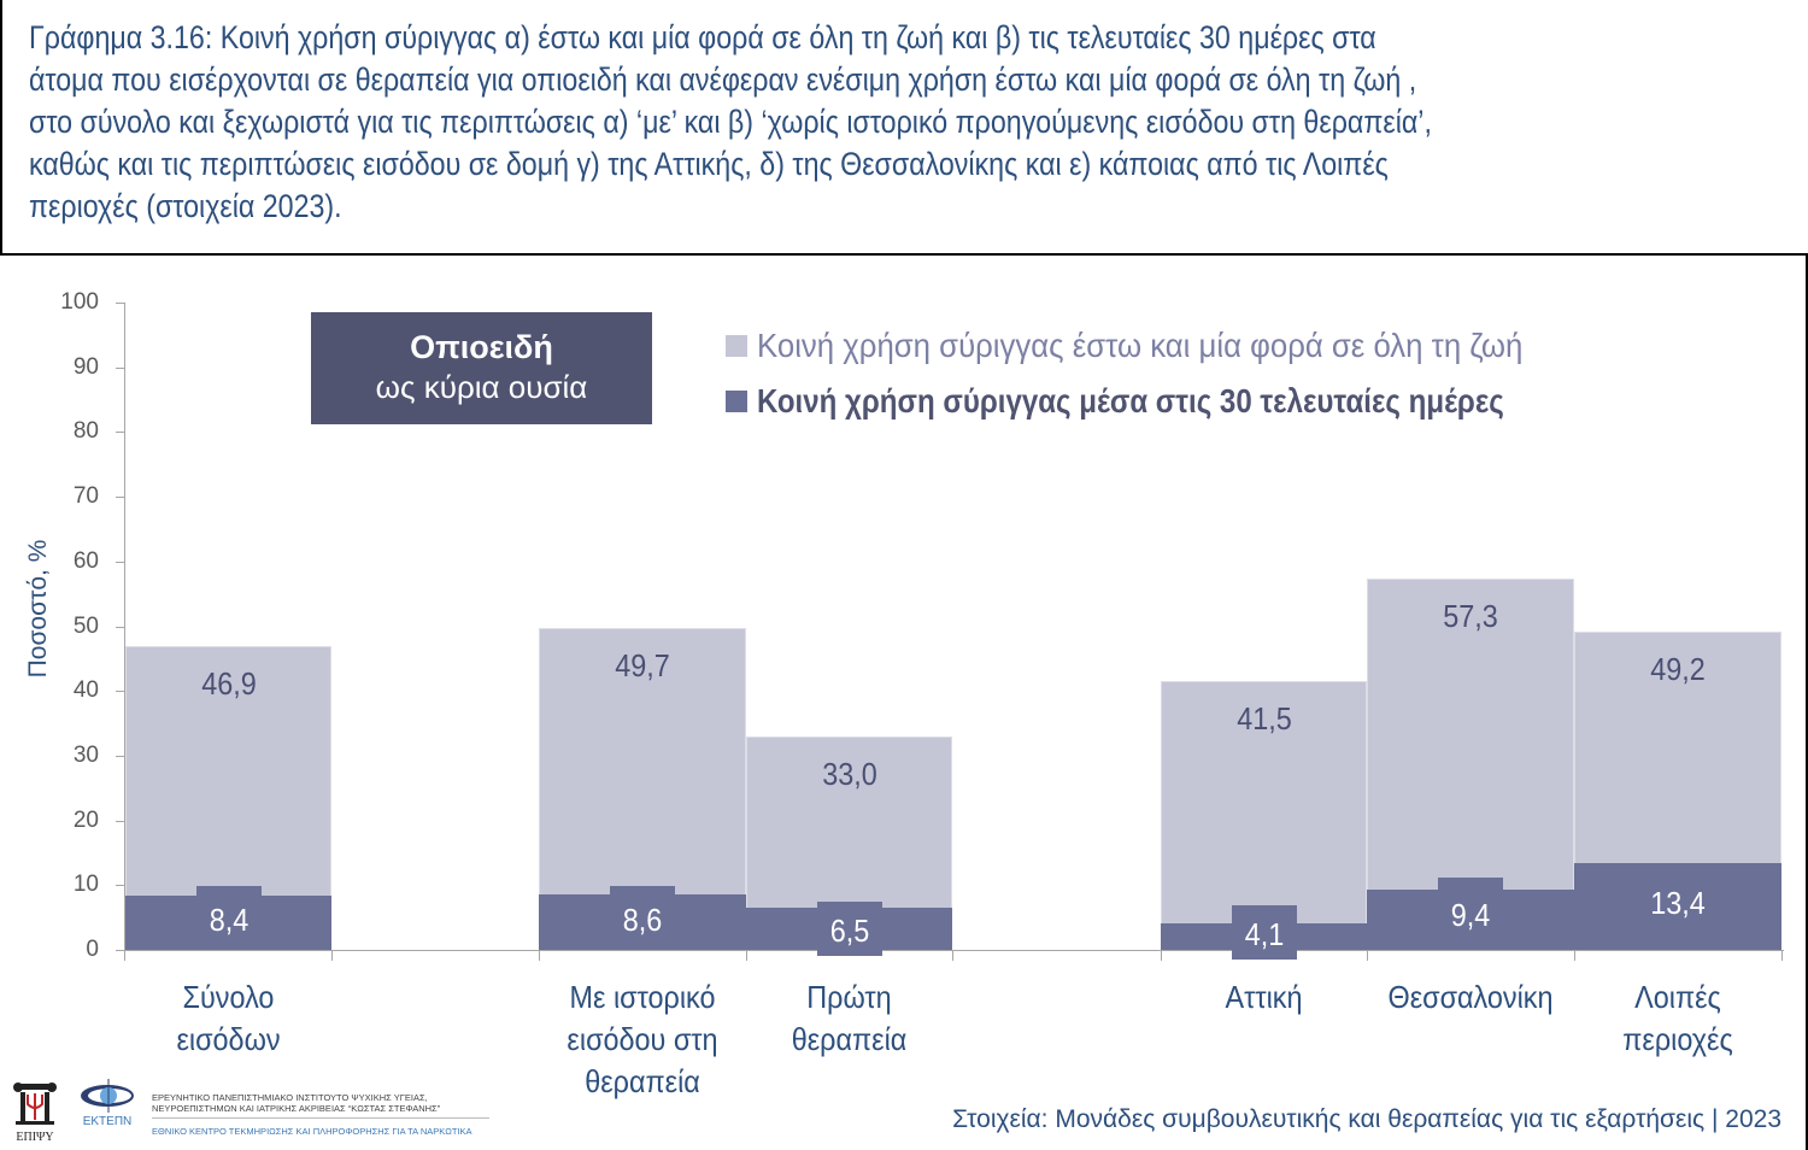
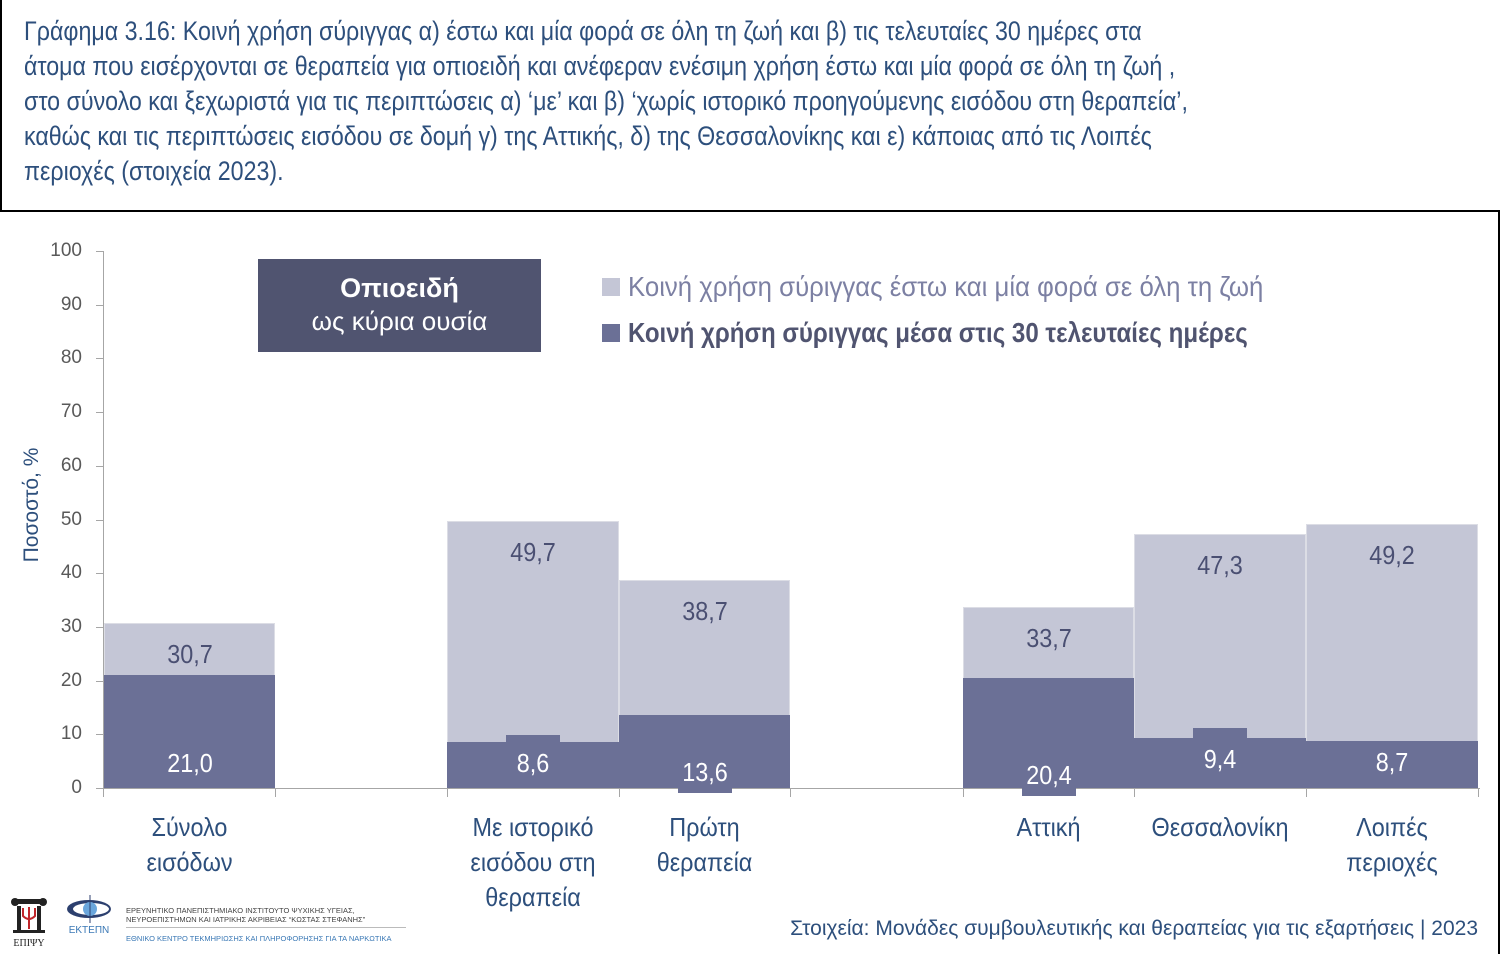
Κοινή χρήση σύριγγας έστω και μία φορά σε όλη τη ζωή/Σύνολο εισόδων: 46,9 -> 30,7
Κοινή χρήση σύριγγας μέσα στις 30 τελευταίες ημέρες/Σύνολο εισόδων: 8,4 -> 21,0
Κοινή χρήση σύριγγας έστω και μία φορά σε όλη τη ζωή/Πρώτη θεραπεία: 33,0 -> 38,7
Κοινή χρήση σύριγγας μέσα στις 30 τελευταίες ημέρες/Πρώτη θεραπεία: 6,5 -> 13,6
Κοινή χρήση σύριγγας έστω και μία φορά σε όλη τη ζωή/Αττική: 41,5 -> 33,7
Κοινή χρήση σύριγγας μέσα στις 30 τελευταίες ημέρες/Αττική: 4,1 -> 20,4
Κοινή χρήση σύριγγας έστω και μία φορά σε όλη τη ζωή/Θεσσαλονίκη: 57,3 -> 47,3
Κοινή χρήση σύριγγας μέσα στις 30 τελευταίες ημέρες/Λοιπές περιοχές: 13,4 -> 8,7
